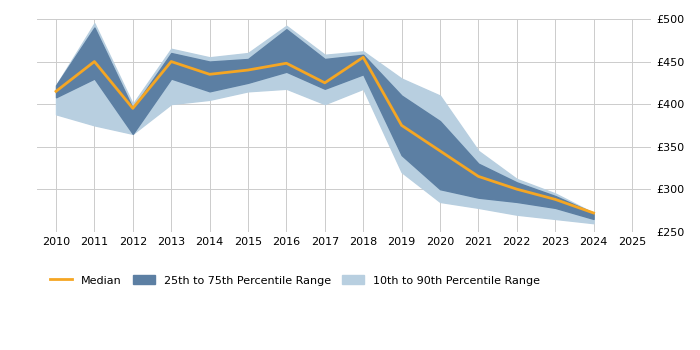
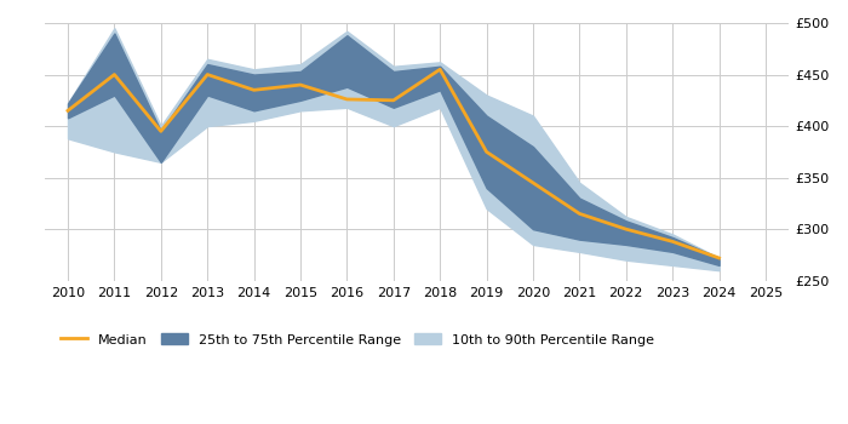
Median/2016: £448 -> £426
